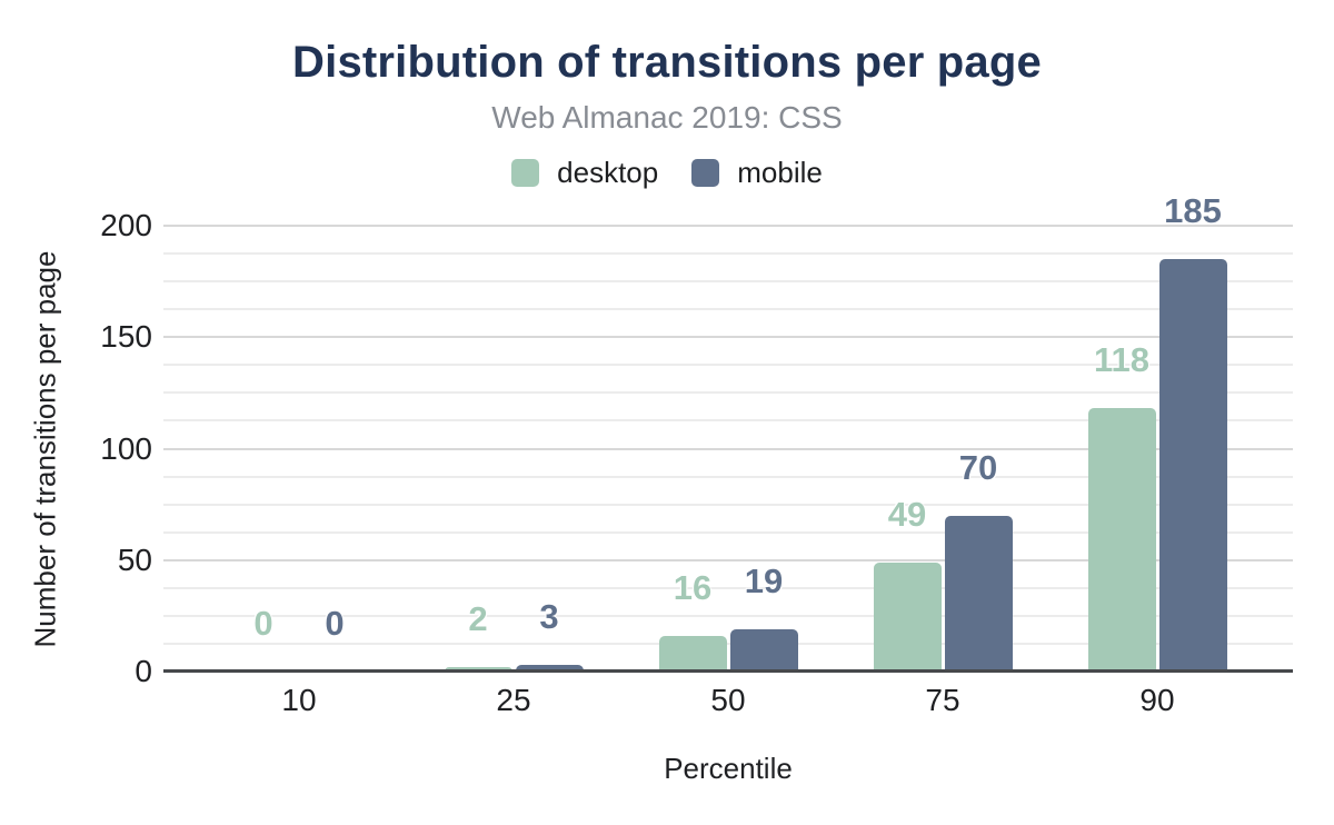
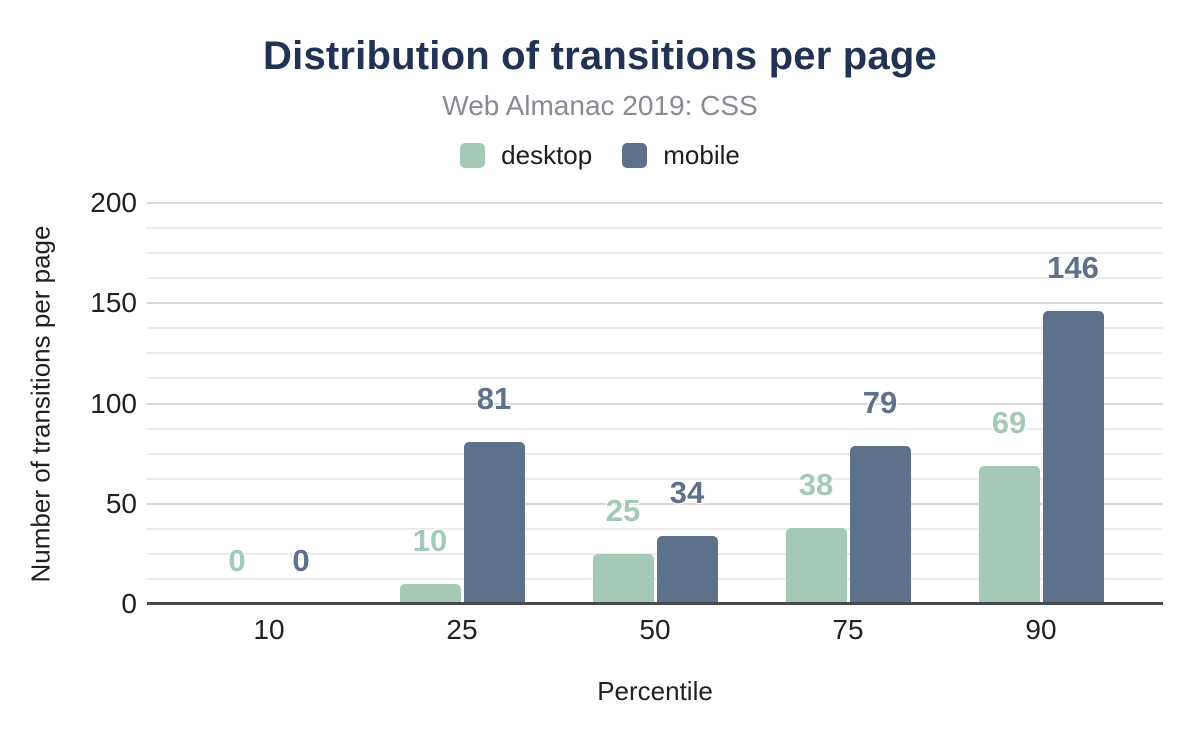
desktop/25: 2 -> 10
mobile/25: 3 -> 81
desktop/50: 16 -> 25
mobile/50: 19 -> 34
desktop/75: 49 -> 38
mobile/75: 70 -> 79
desktop/90: 118 -> 69
mobile/90: 185 -> 146
